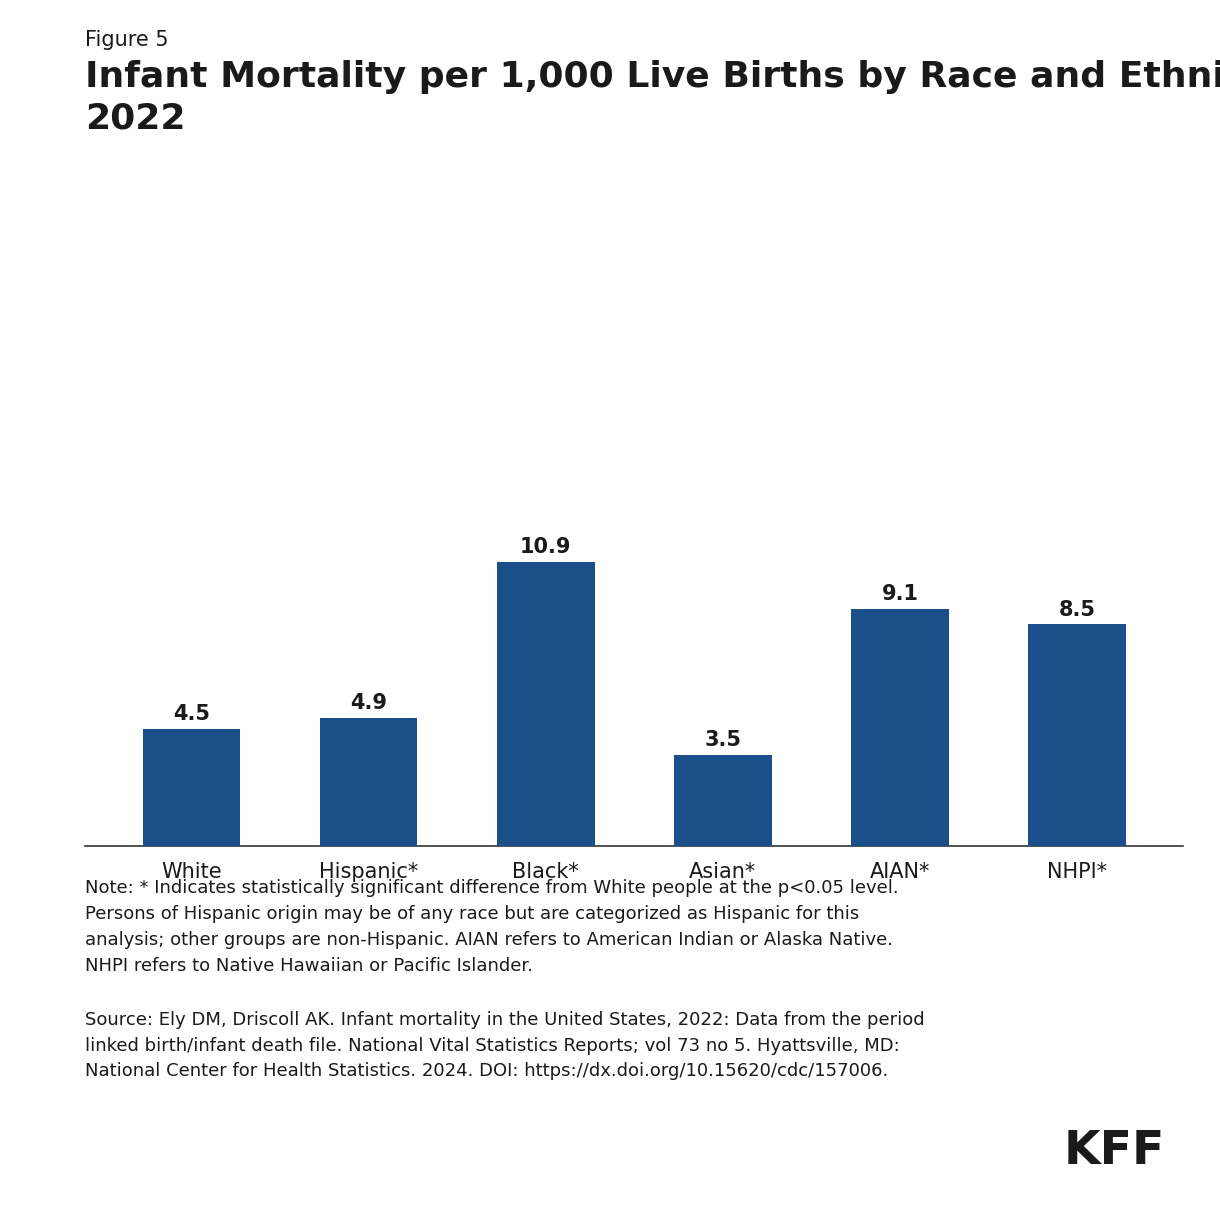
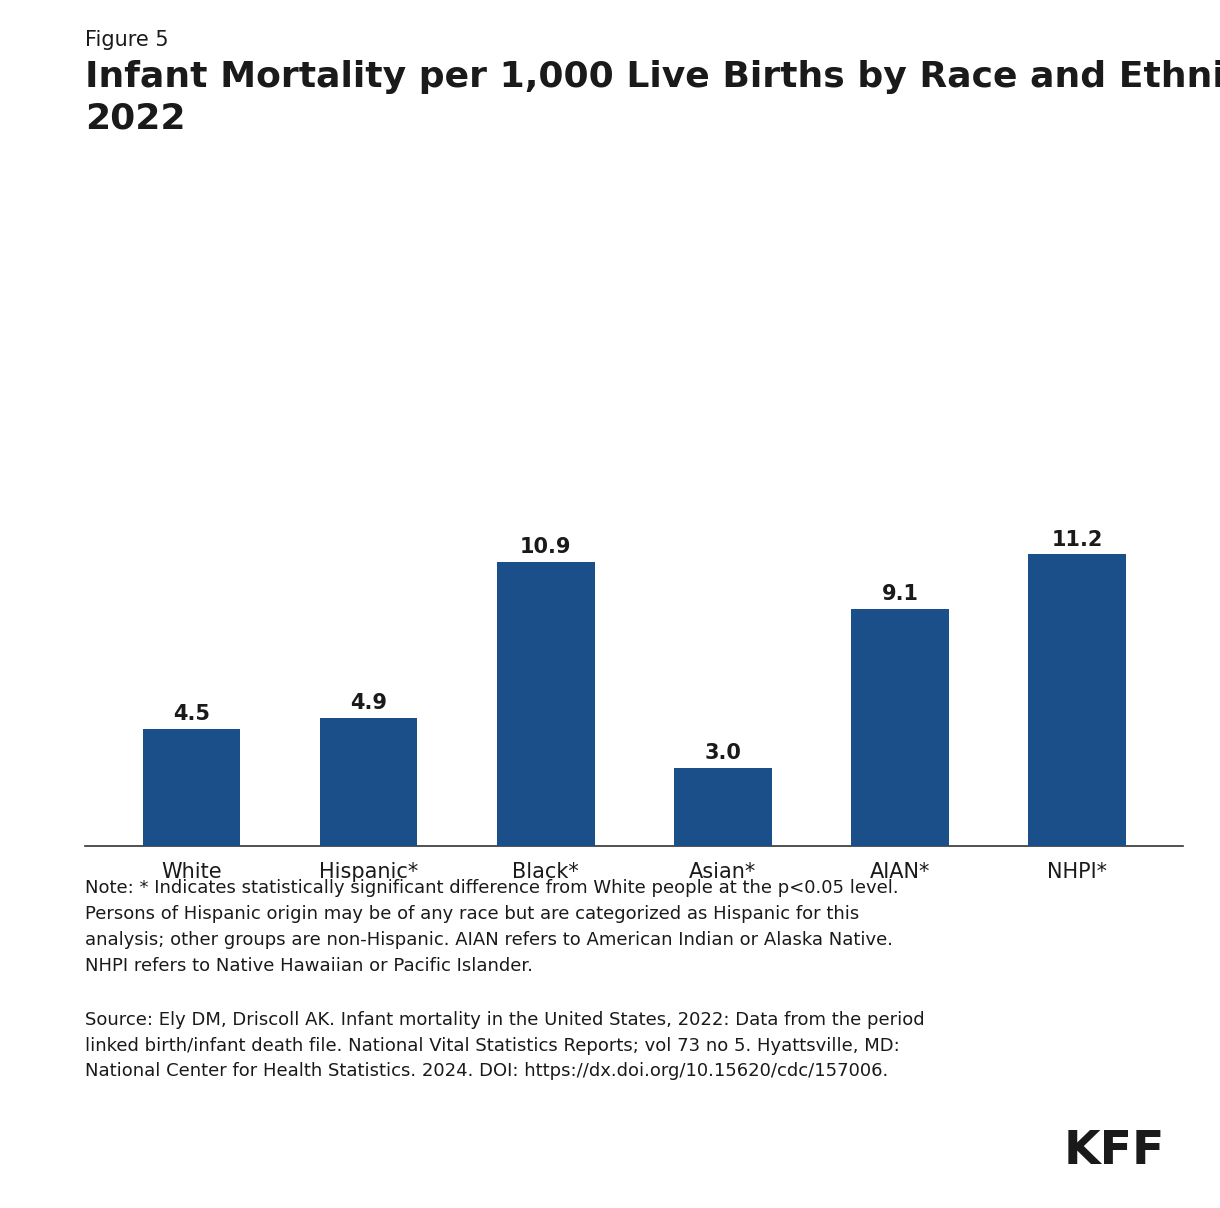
Asian*: 3.5 -> 3.0
NHPI*: 8.5 -> 11.2
